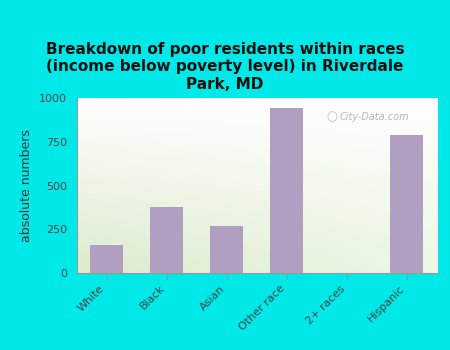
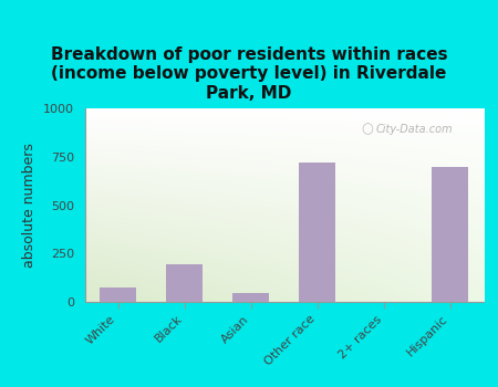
White: 160 -> 80
Black: 380 -> 200
Asian: 270 -> 40
Other race: 940 -> 720
Hispanic: 790 -> 700
